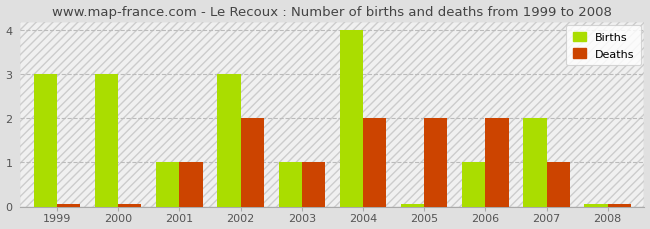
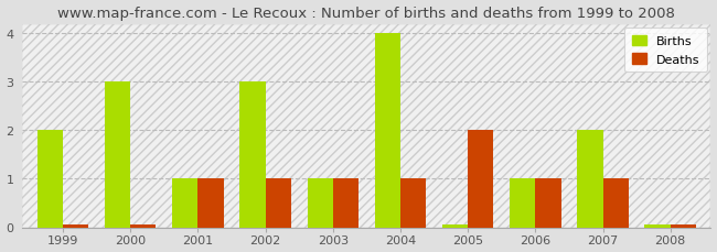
Births/1999: 3 -> 2
Deaths/2002: 2 -> 1
Deaths/2004: 2 -> 1
Deaths/2006: 2 -> 1
